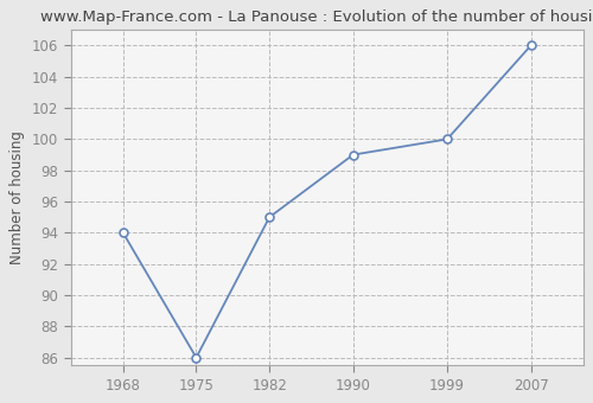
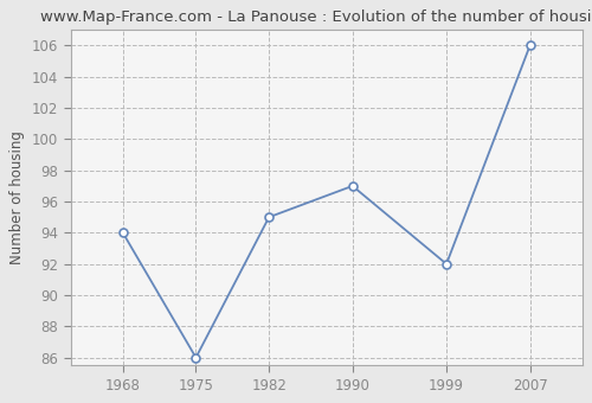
1990: 99 -> 97
1999: 100 -> 92
